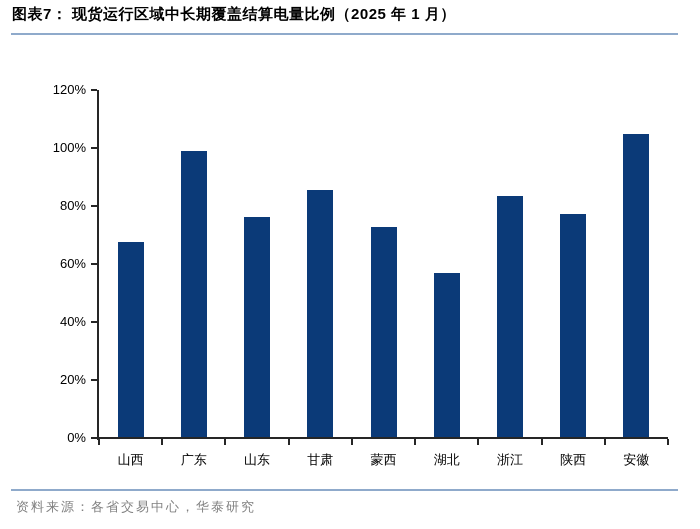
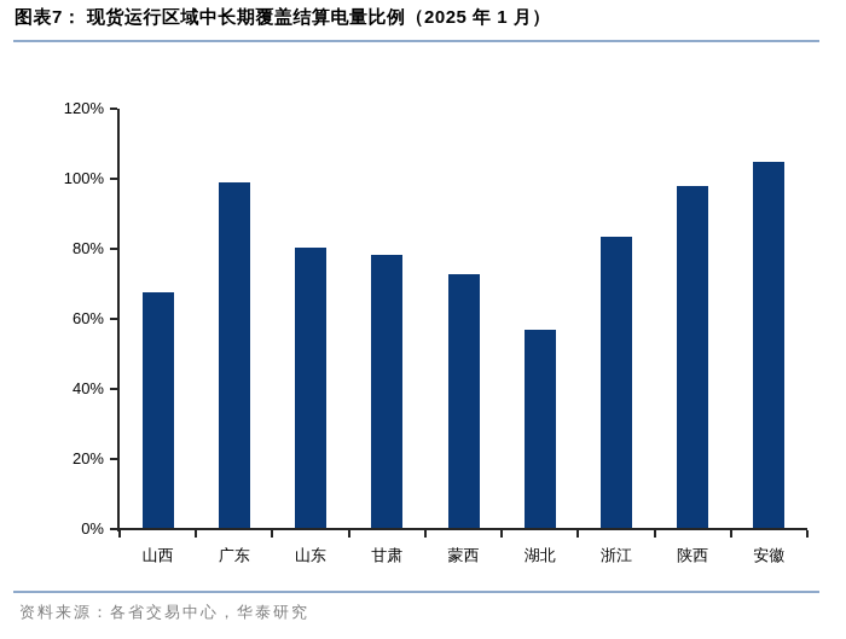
山东: 76% -> 80%
甘肃: 85% -> 78%
陕西: 77% -> 98%
